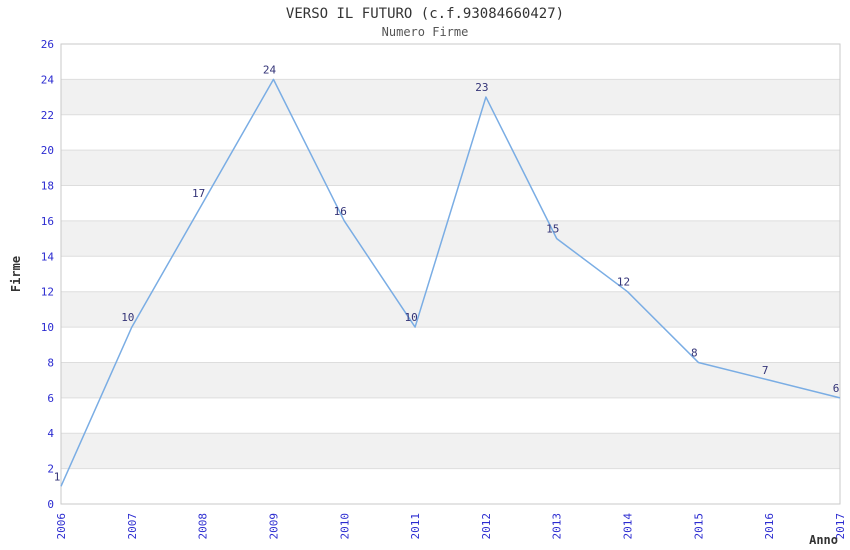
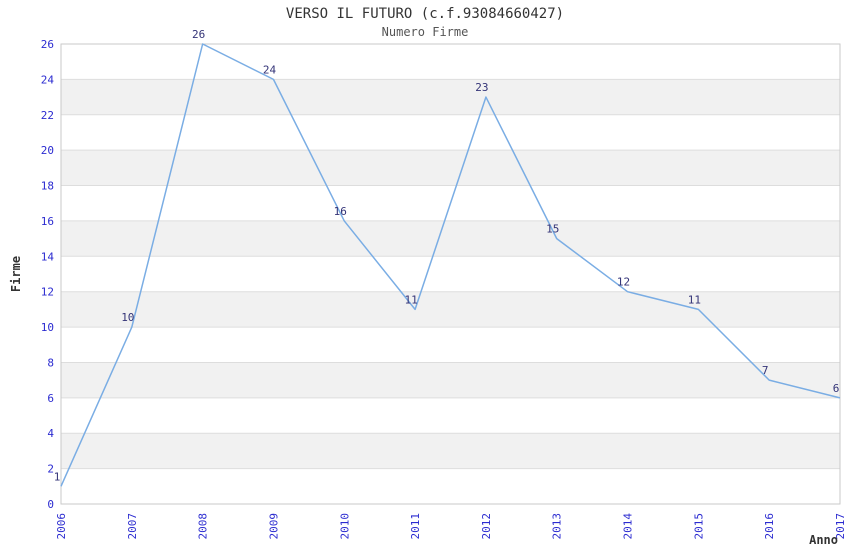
2008: 17 -> 26
2011: 10 -> 11
2015: 8 -> 11
